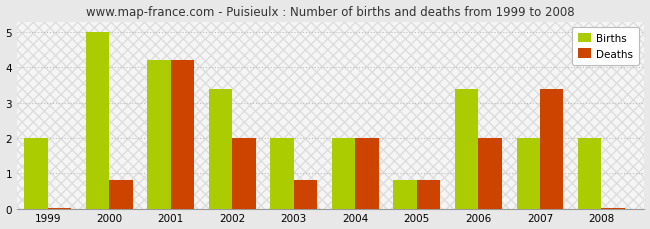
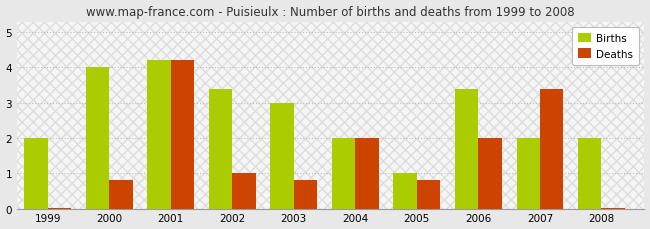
Births/2000: 5.0 -> 4.0
Deaths/2002: 2.00 -> 1.00
Births/2003: 2.0 -> 3.0
Births/2005: 0.8 -> 1.0
